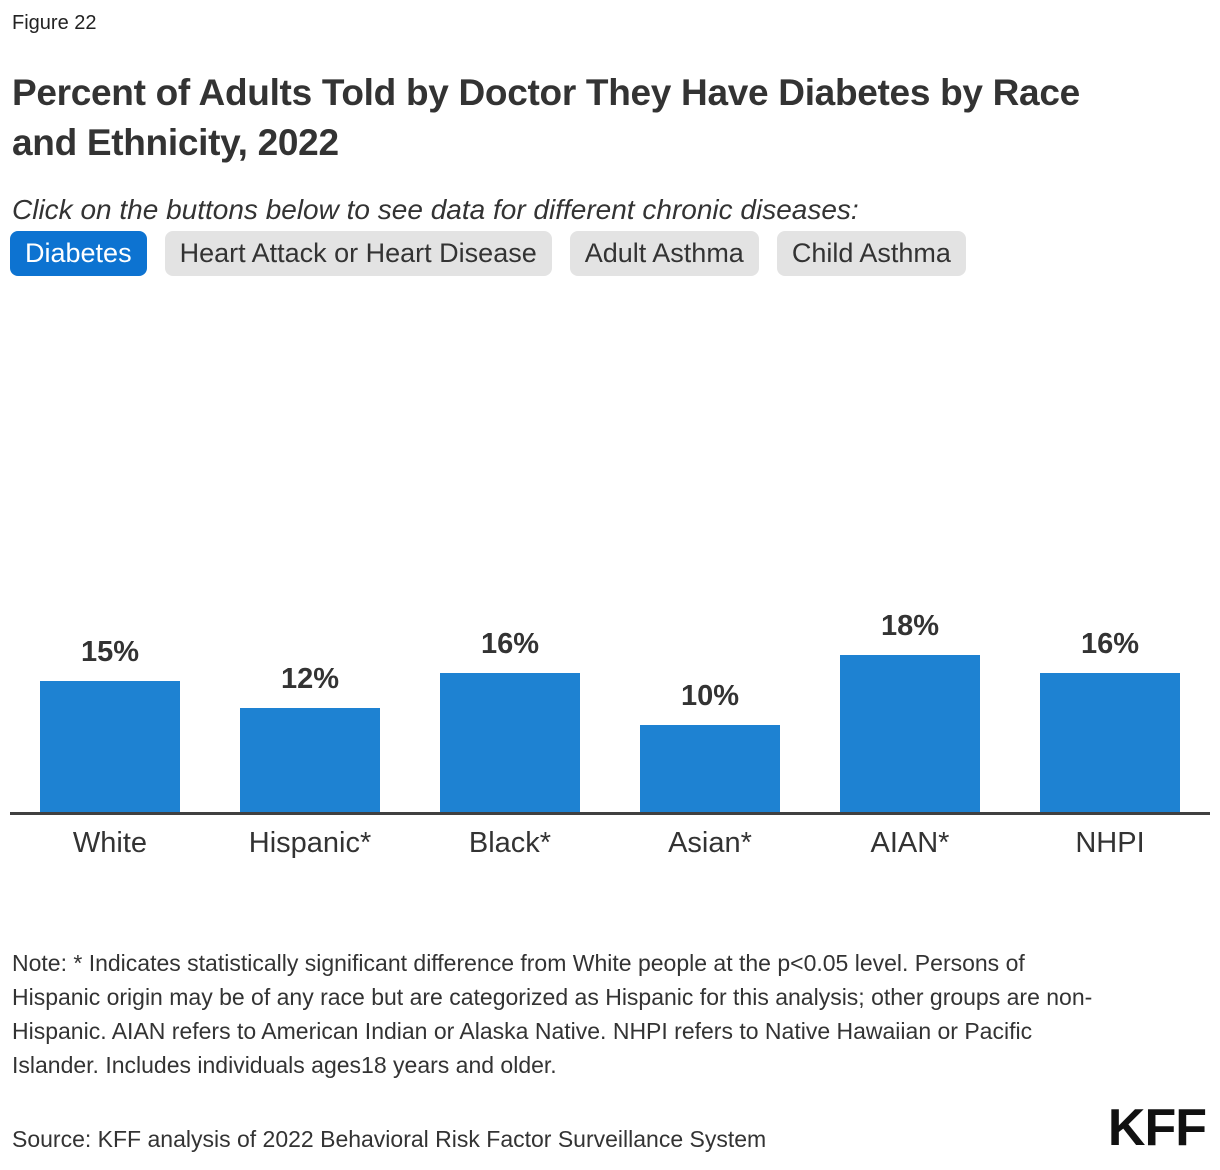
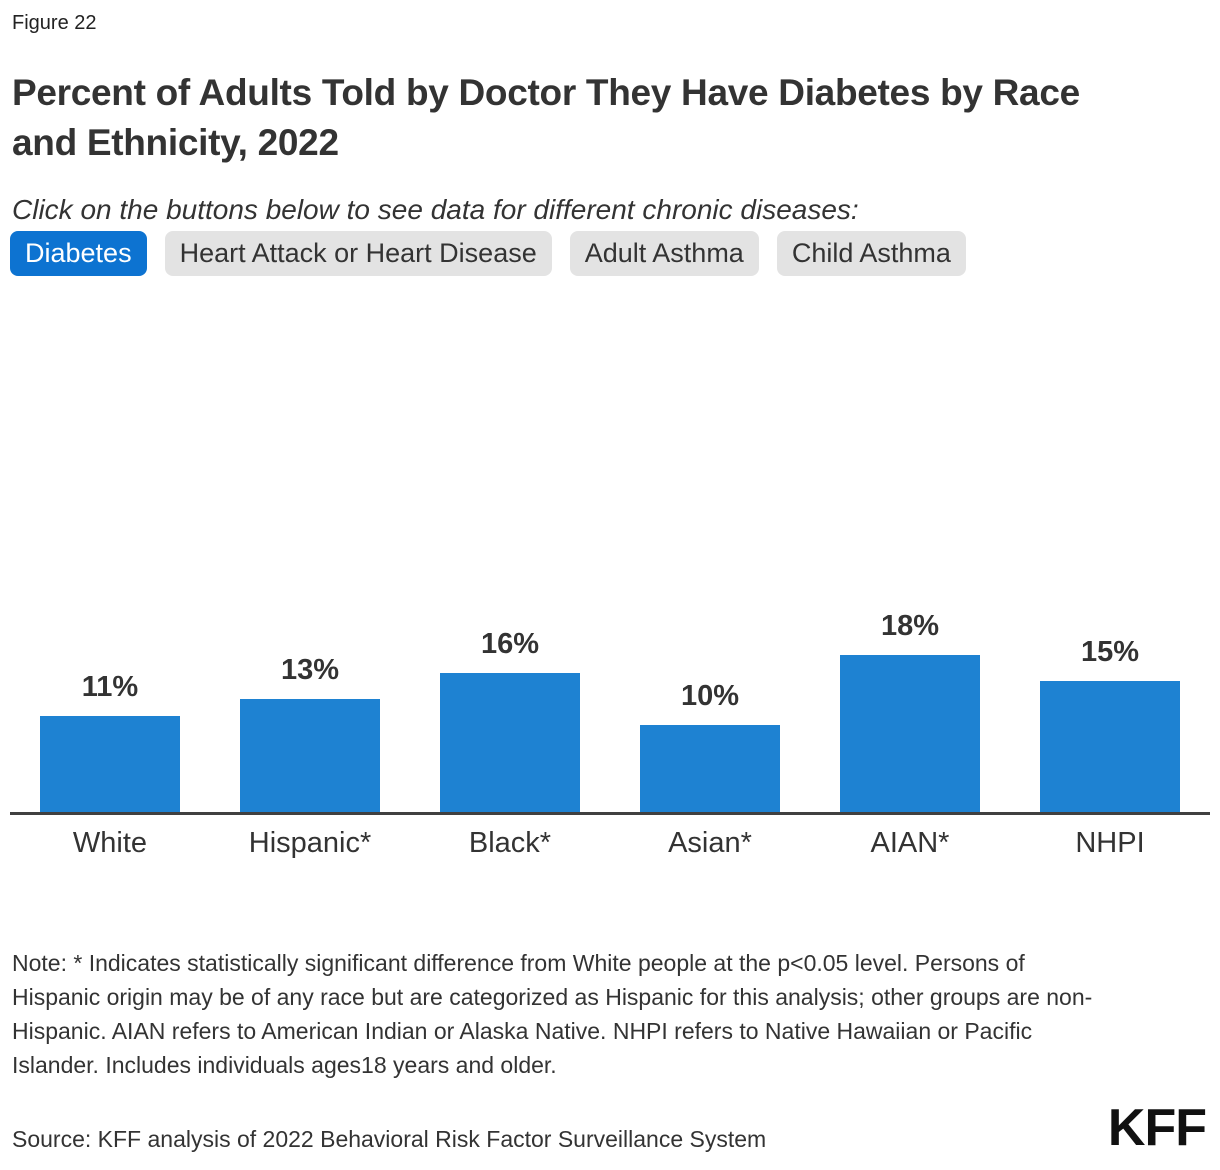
White: 15% -> 11%
Hispanic*: 12% -> 13%
NHPI: 16% -> 15%
